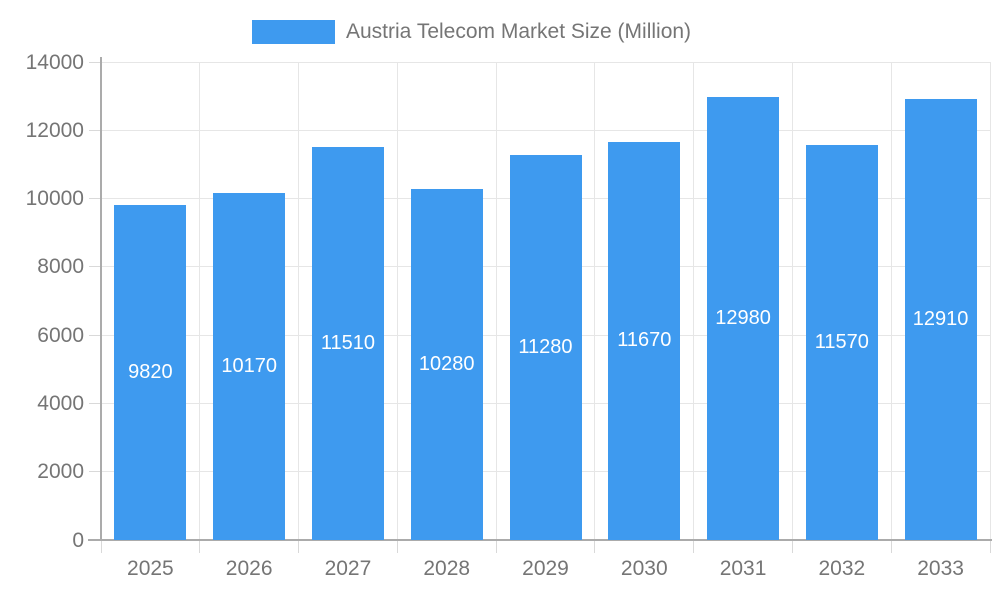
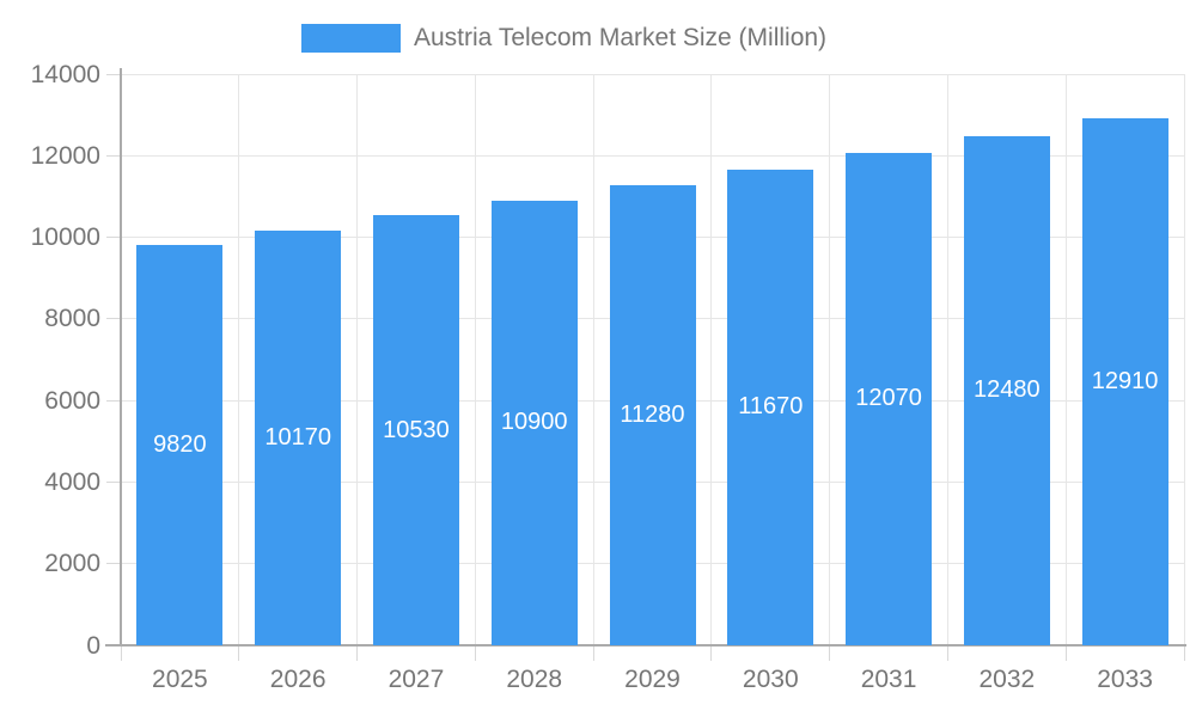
2027: 11510 -> 10530
2028: 10280 -> 10900
2031: 12980 -> 12070
2032: 11570 -> 12480
